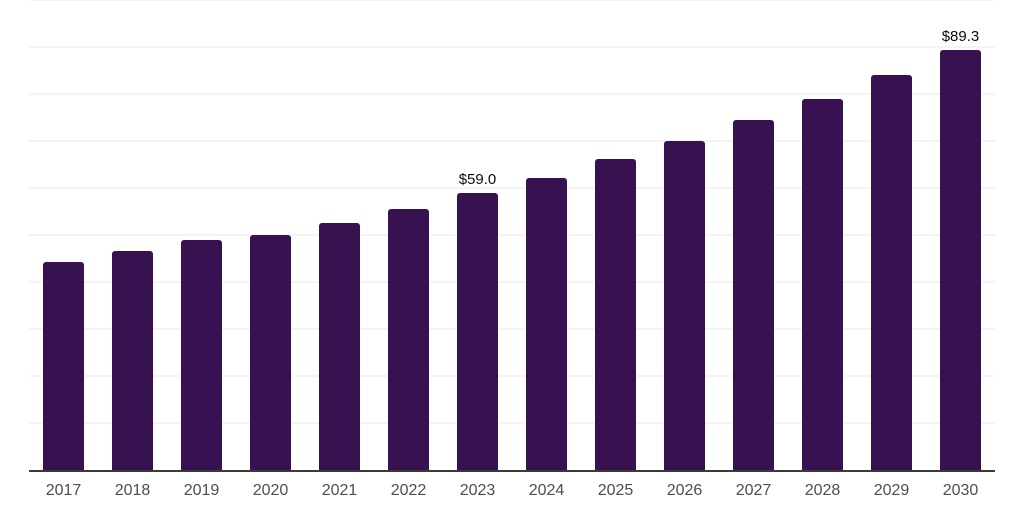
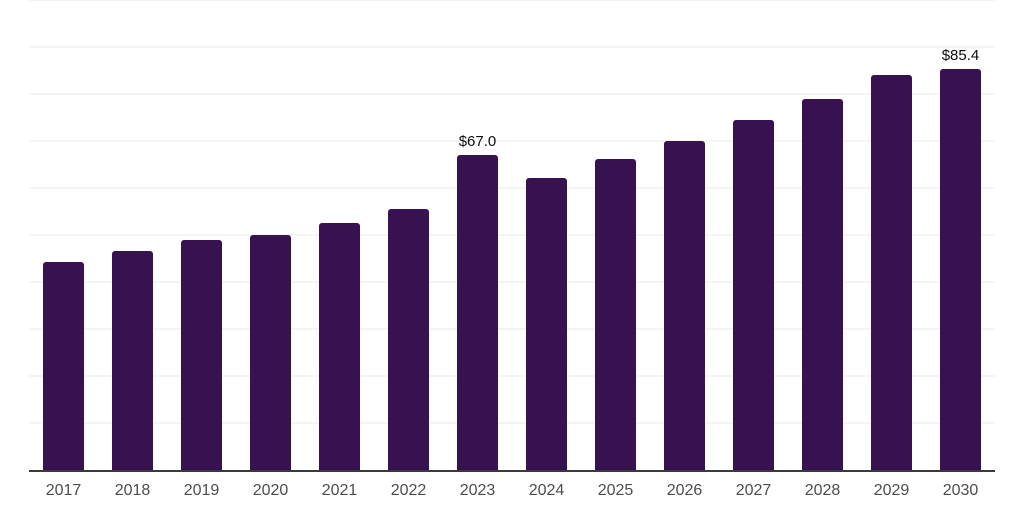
2023: $59.0 -> $67.0
2030: $89.3 -> $85.4
